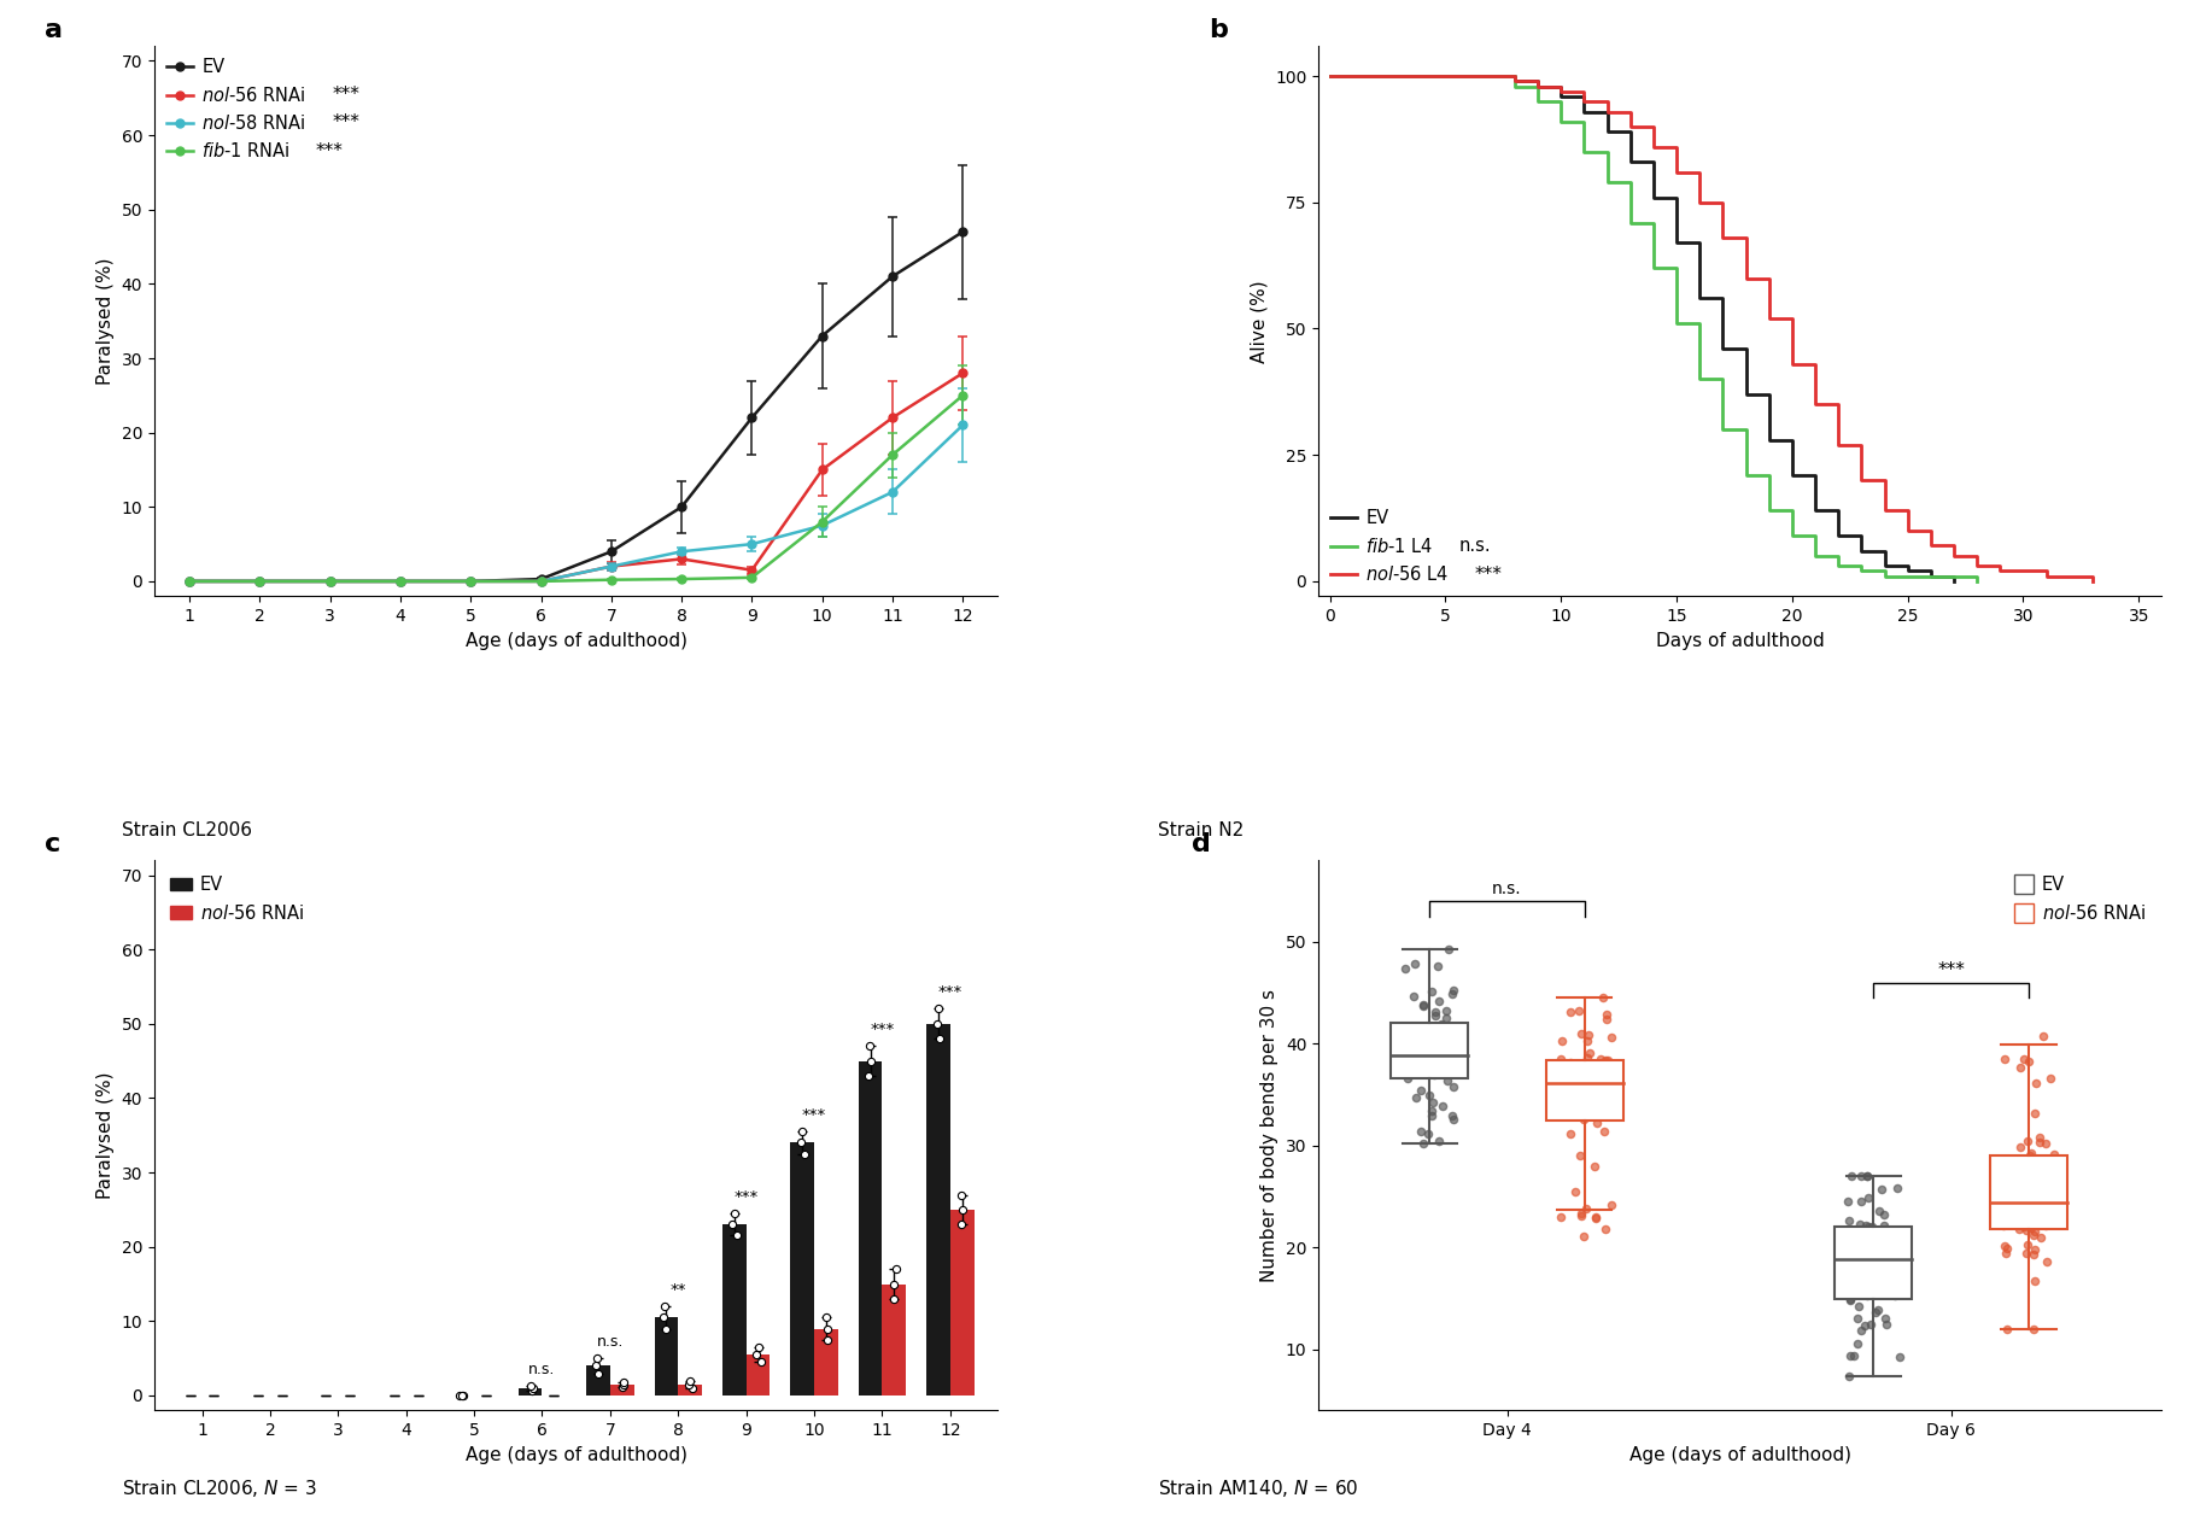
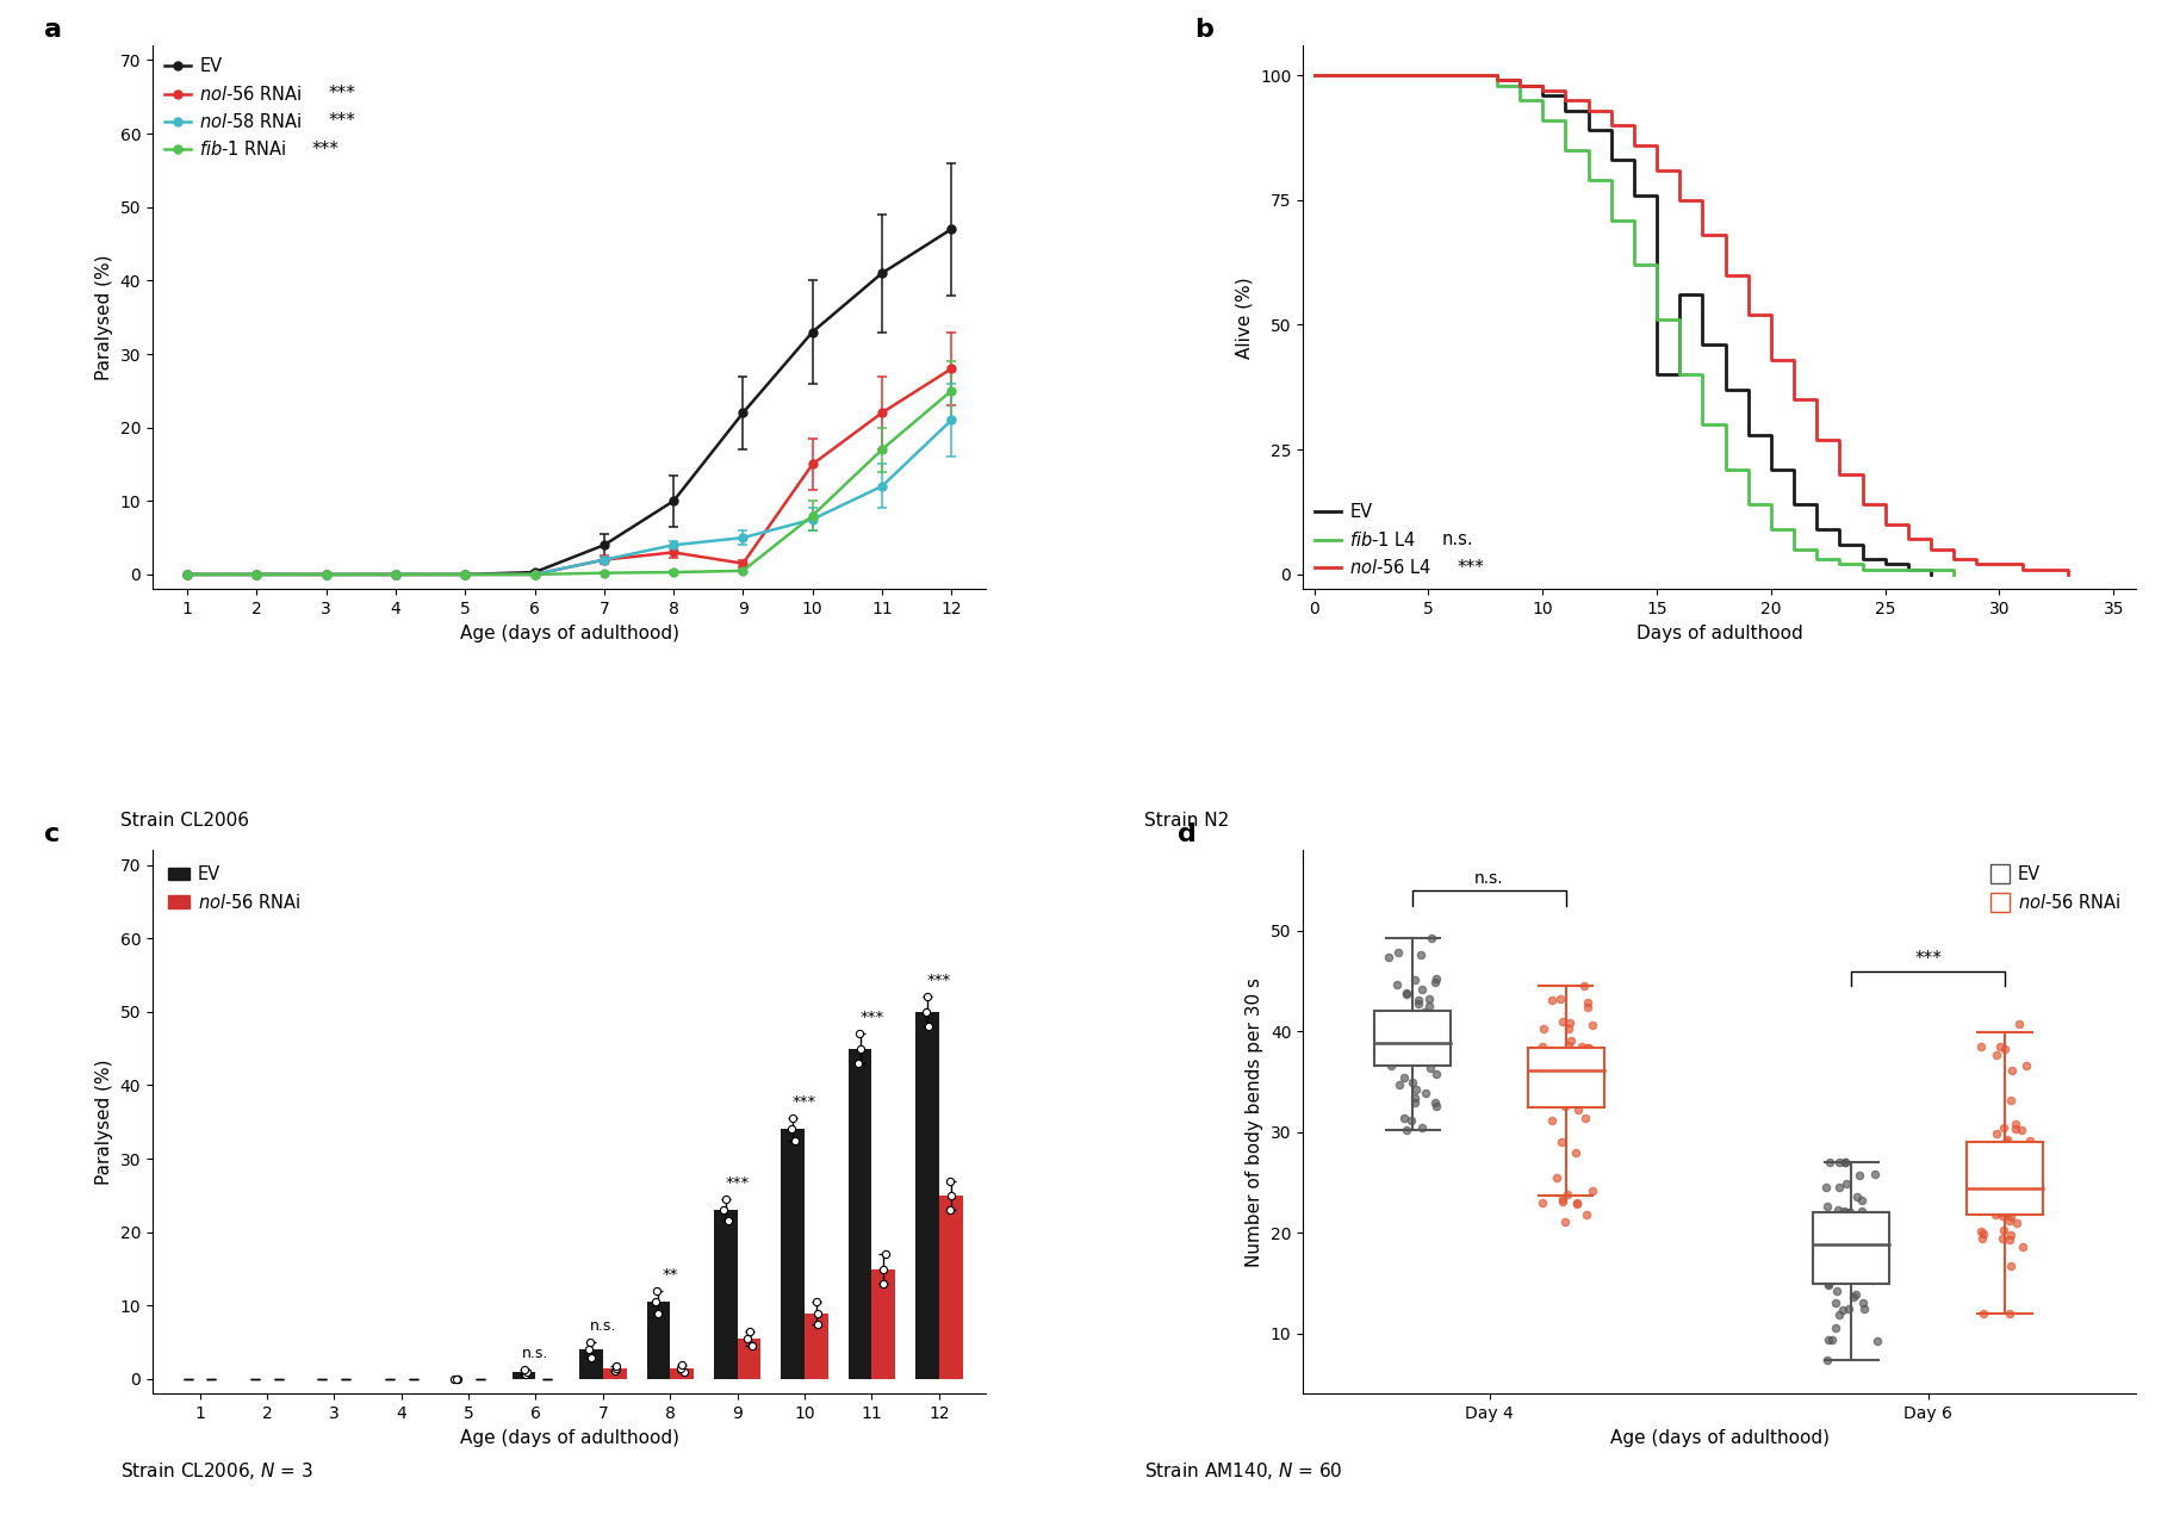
EV/15: 67 -> 40
